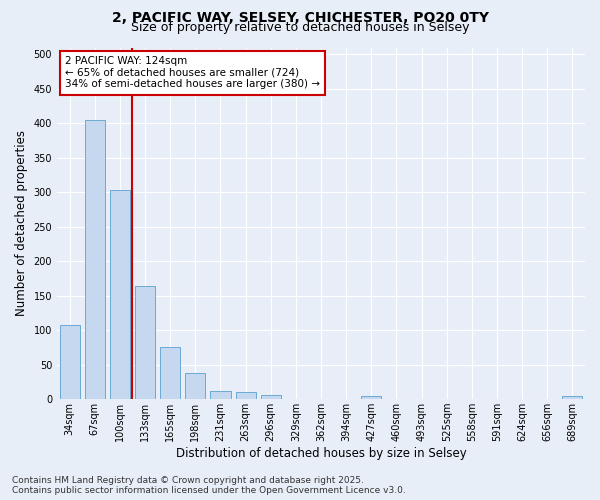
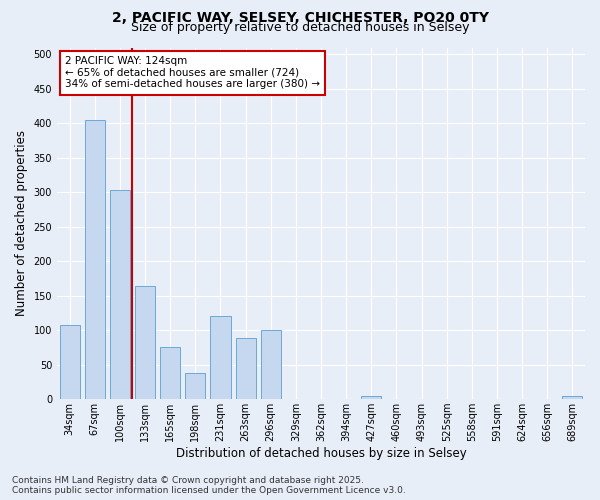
231sqm: 12 -> 120
263sqm: 10 -> 88
296sqm: 6 -> 100
